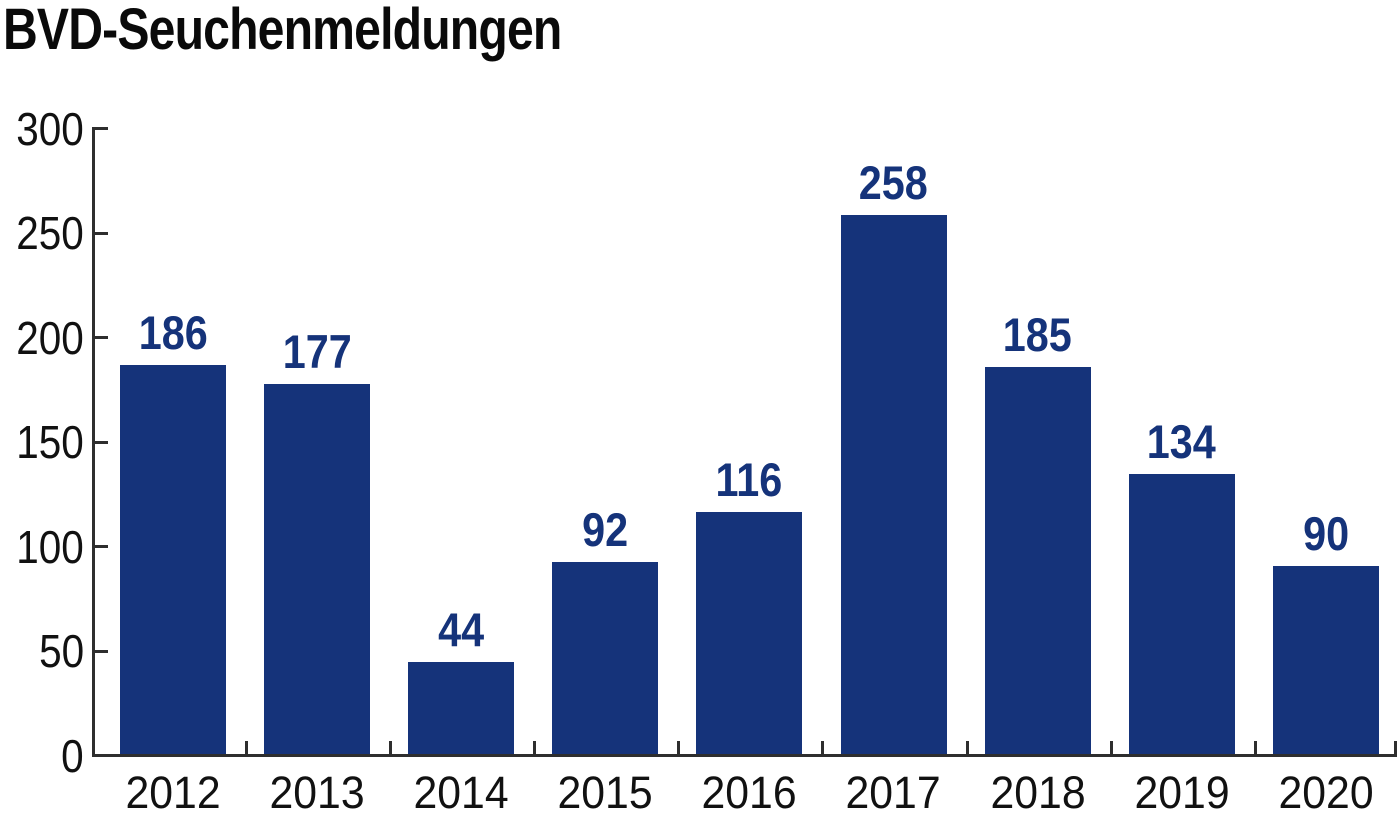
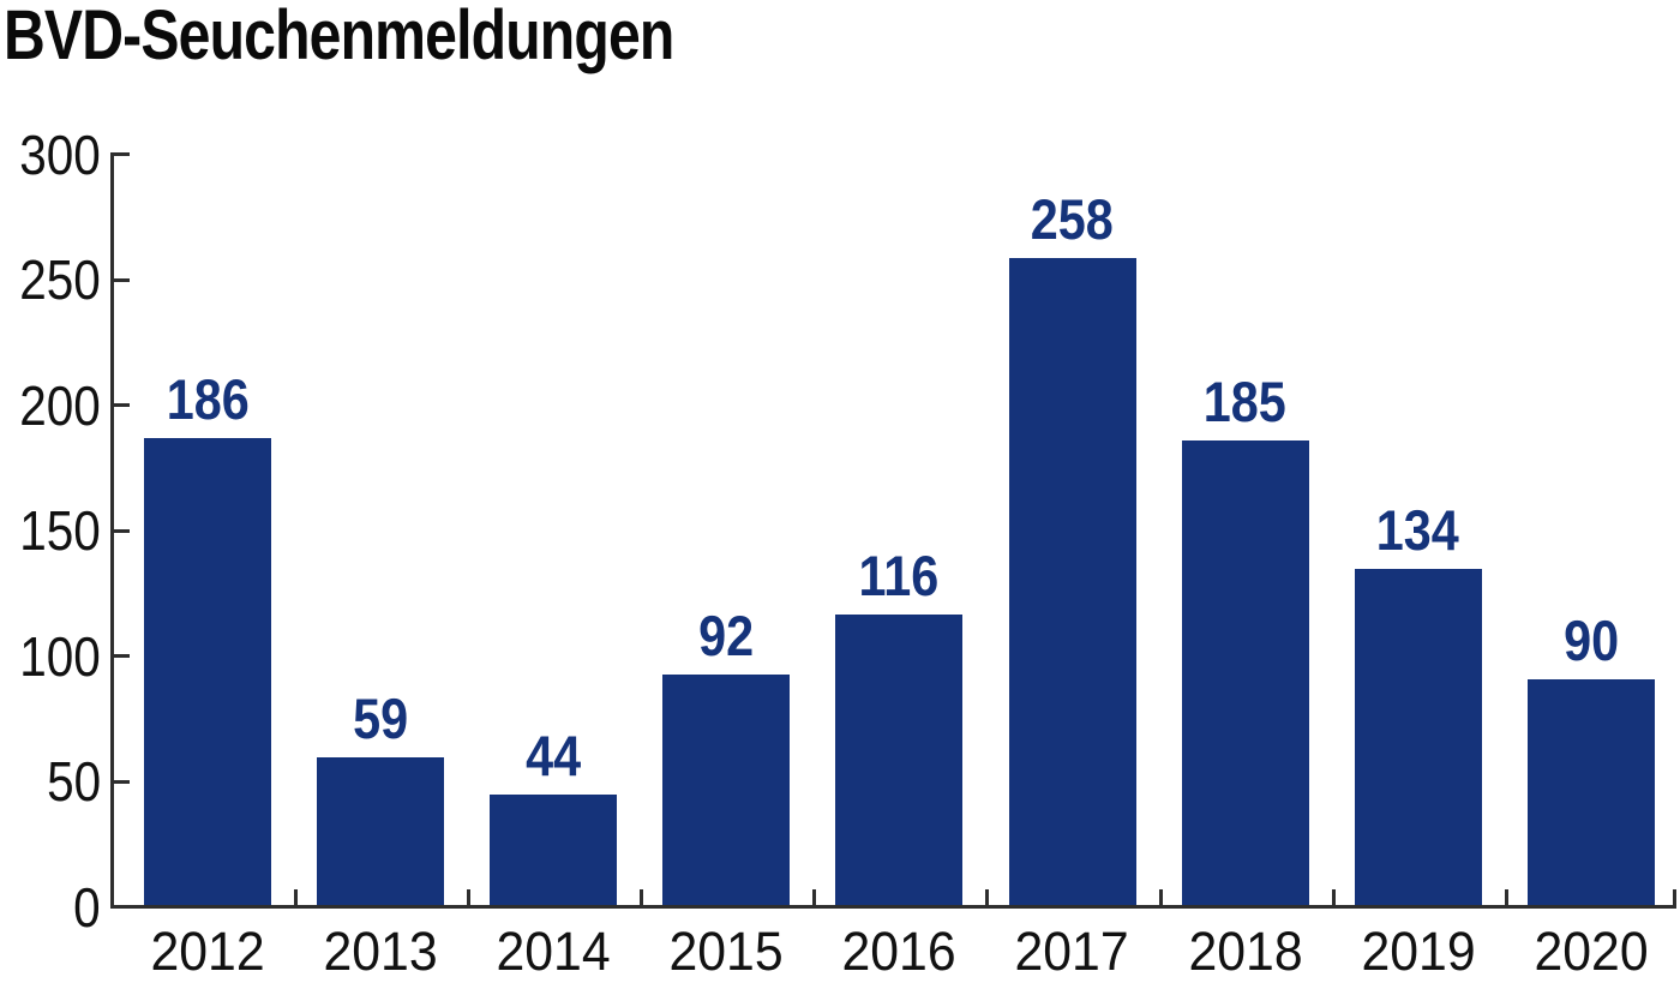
2013: 177 -> 59
